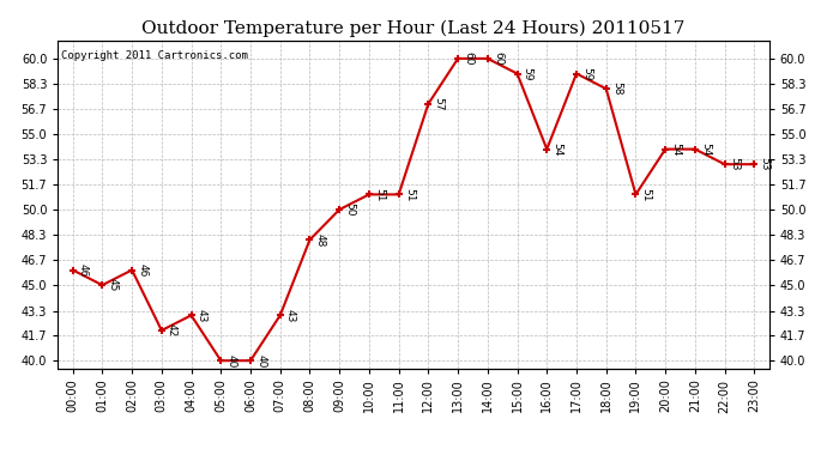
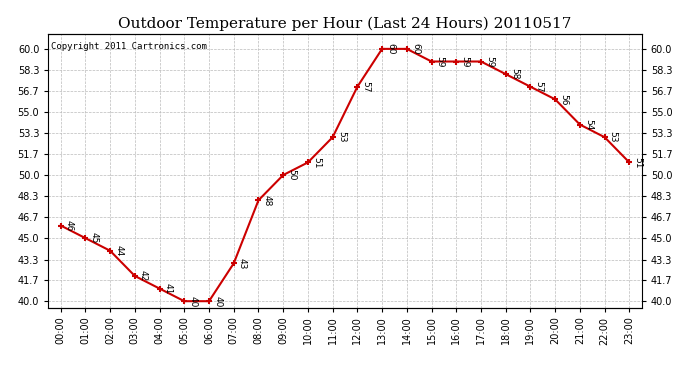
02:00: 46 -> 44
04:00: 43 -> 41
11:00: 51 -> 53
16:00: 54 -> 59
19:00: 51 -> 57
20:00: 54 -> 56
23:00: 53 -> 51
